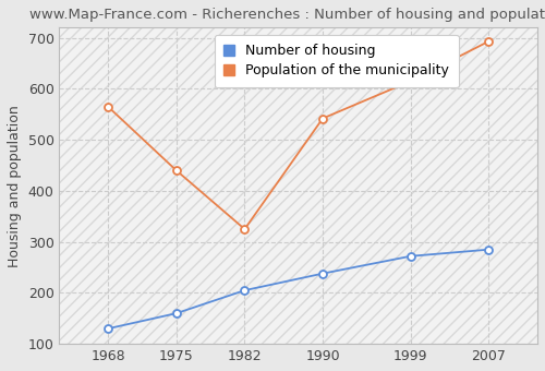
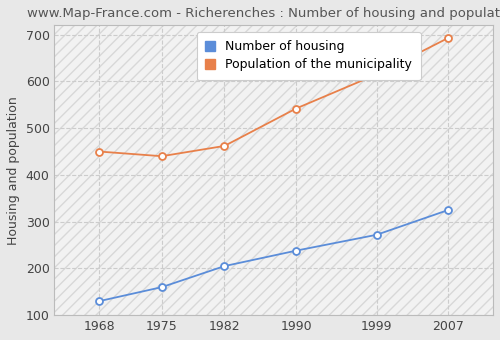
Population of the municipality/1968: 565 -> 450
Population of the municipality/1982: 325 -> 462
Number of housing/2007: 285 -> 325
